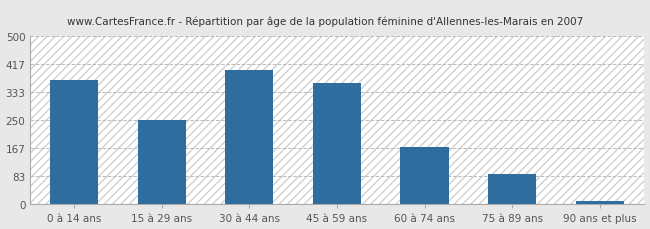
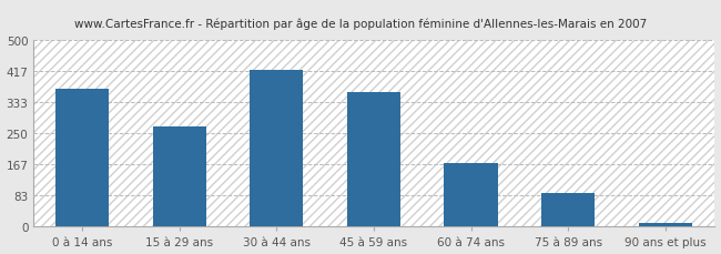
15 à 29 ans: 250 -> 270
30 à 44 ans: 400 -> 420
